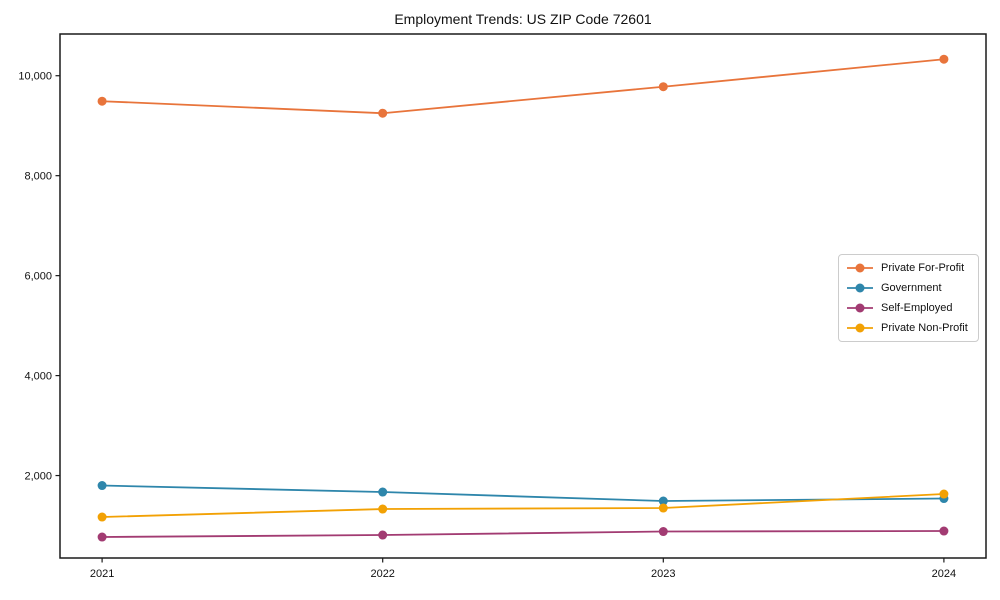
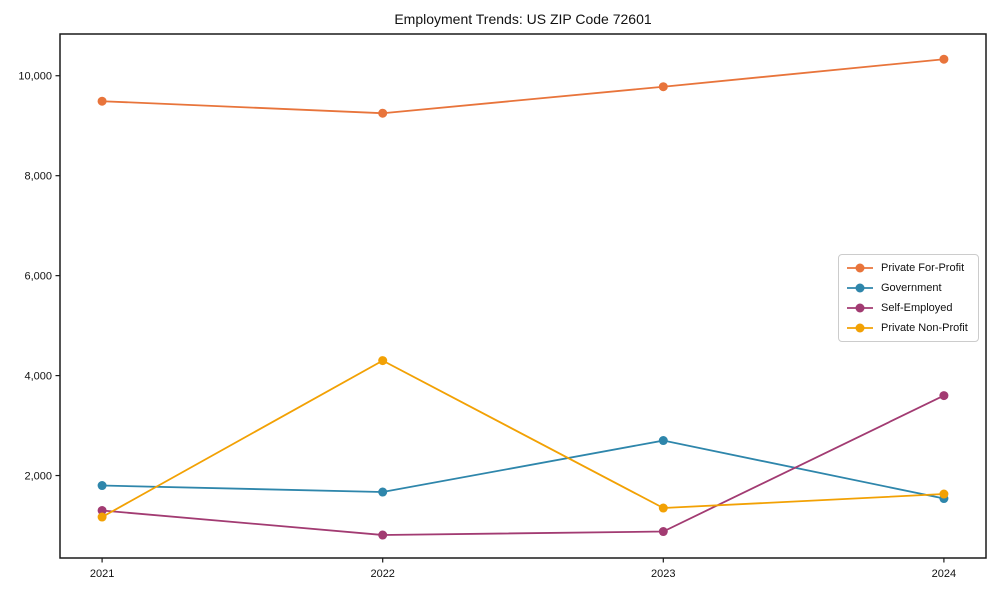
Self-Employed/2021: 800 -> 1300
Private Non-Profit/2022: 1300 -> 4300
Government/2023: 1500 -> 2700
Self-Employed/2024: 900 -> 3600
